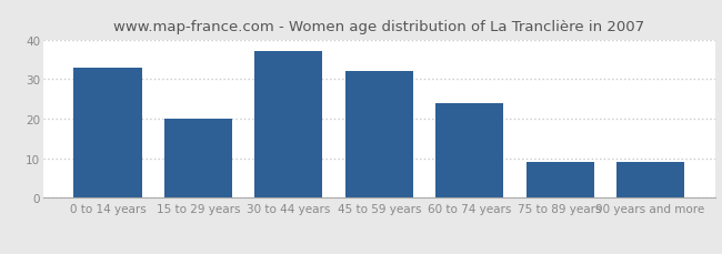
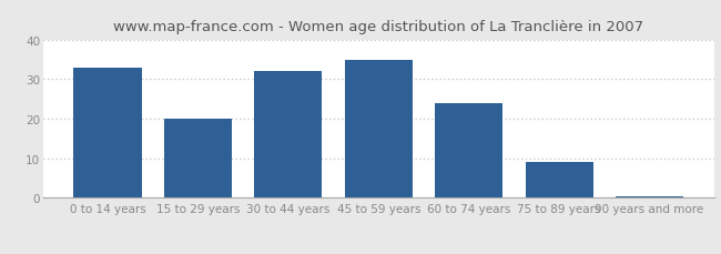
30 to 44 years: 37.0 -> 32.0
45 to 59 years: 32.0 -> 35.0
90 years and more: 9.0 -> 0.5
